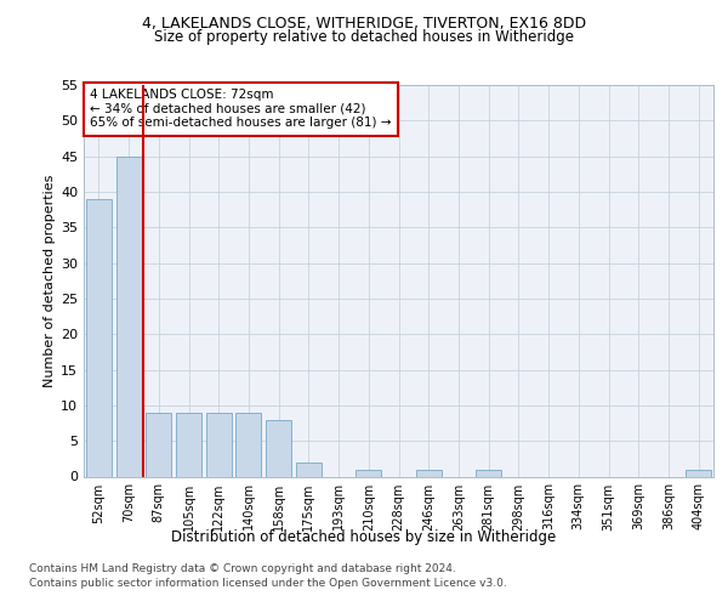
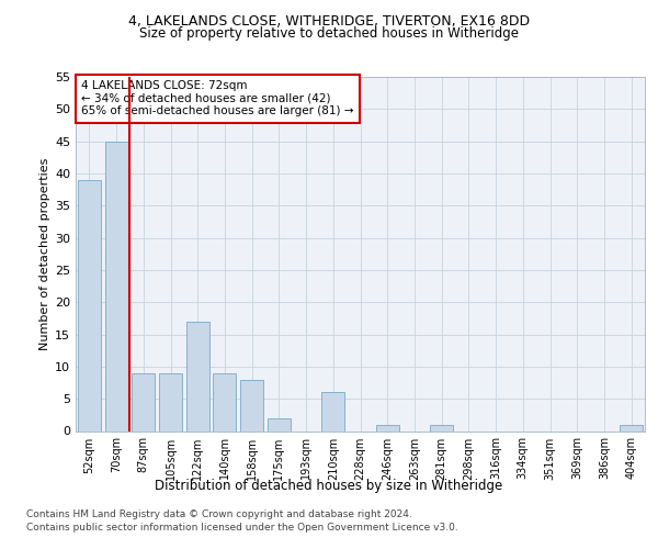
122sqm: 9 -> 17
210sqm: 1 -> 6
